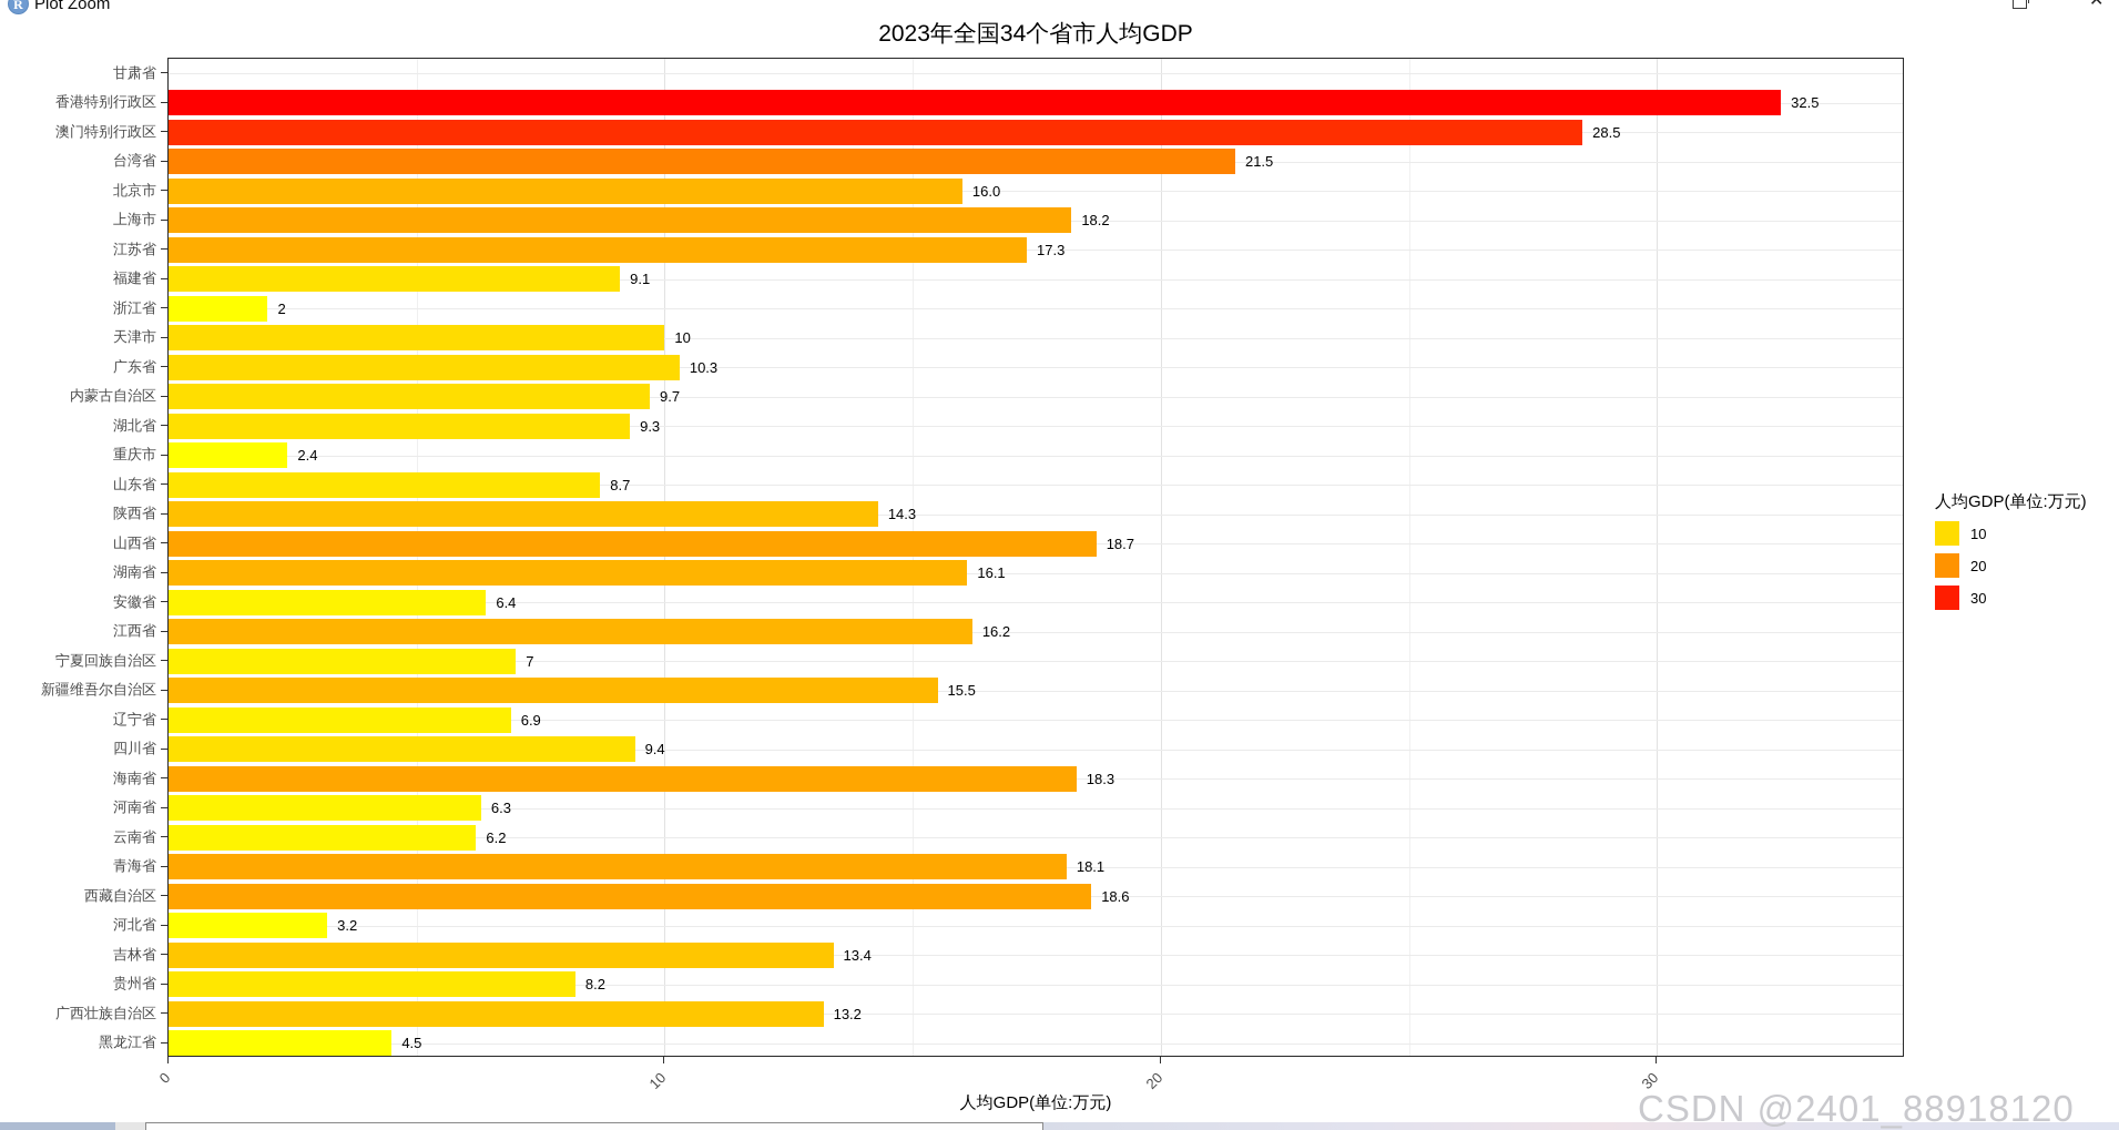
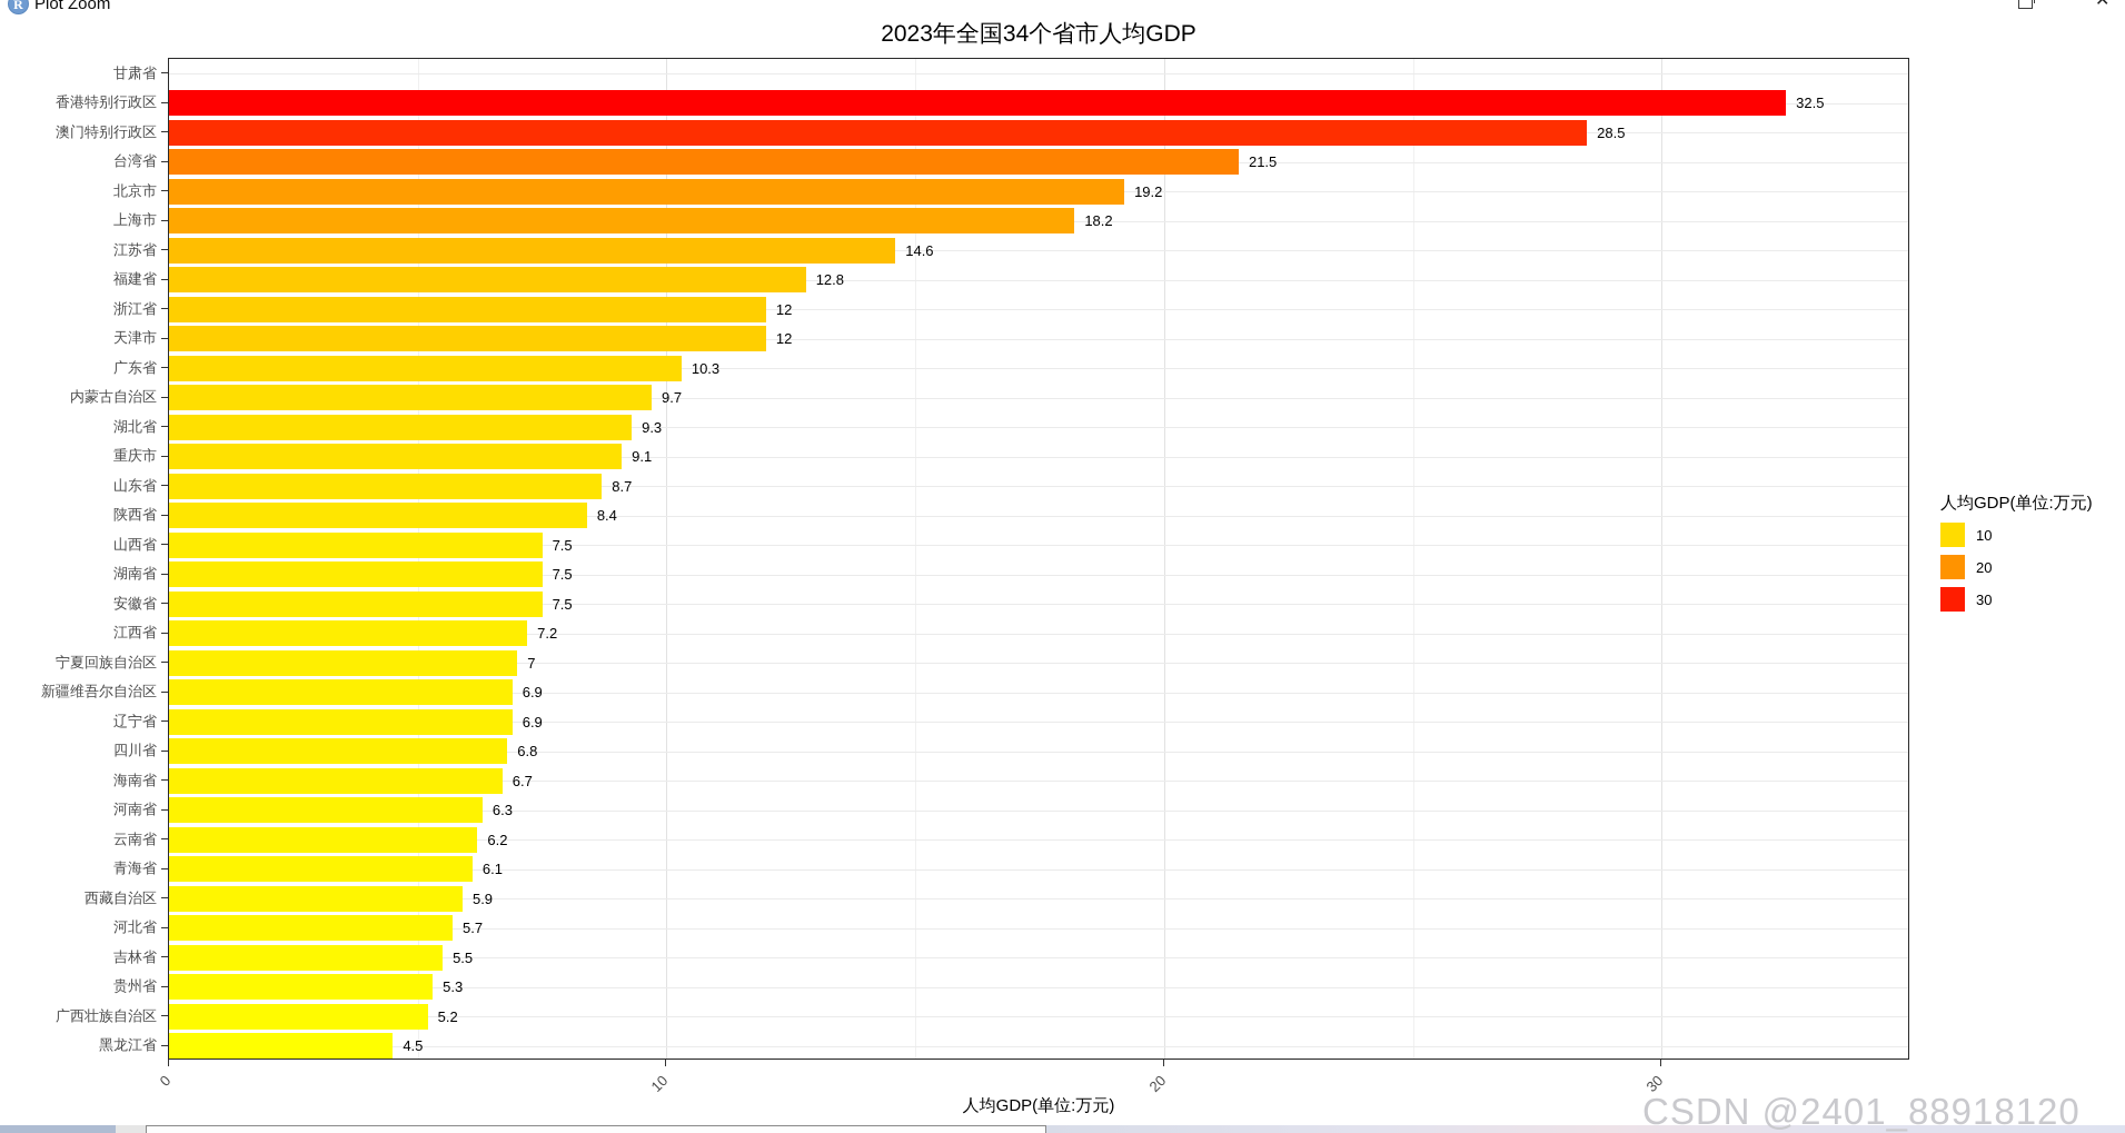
北京市: 16.0 -> 19.2
江苏省: 17.3 -> 14.6
福建省: 9.1 -> 12.8
浙江省: 2 -> 12
天津市: 10 -> 12
重庆市: 2.4 -> 9.1
陕西省: 14.3 -> 8.4
山西省: 18.7 -> 7.5
湖南省: 16.1 -> 7.5
安徽省: 6.4 -> 7.5
江西省: 16.2 -> 7.2
新疆维吾尔自治区: 15.5 -> 6.9
四川省: 9.4 -> 6.8
海南省: 18.3 -> 6.7
青海省: 18.1 -> 6.1
西藏自治区: 18.6 -> 5.9
河北省: 3.2 -> 5.7
吉林省: 13.4 -> 5.5
贵州省: 8.2 -> 5.3
广西壮族自治区: 13.2 -> 5.2
